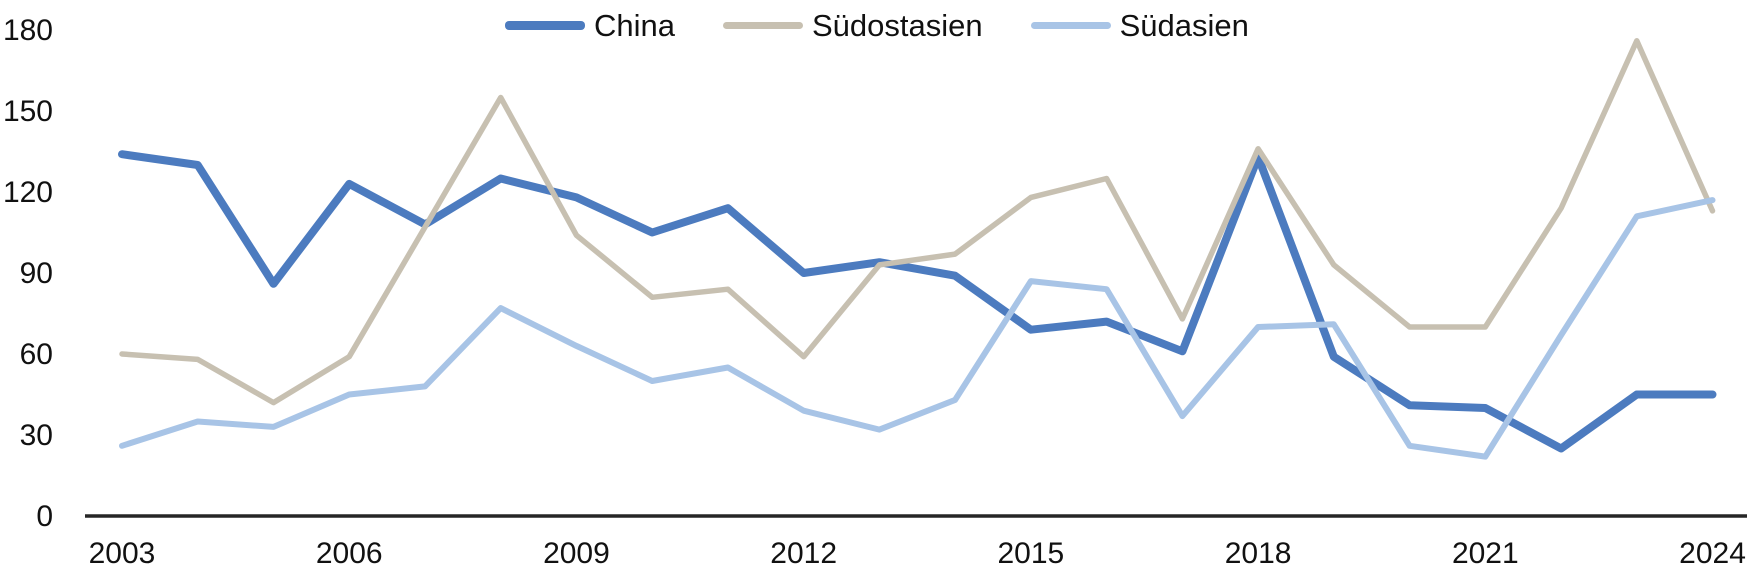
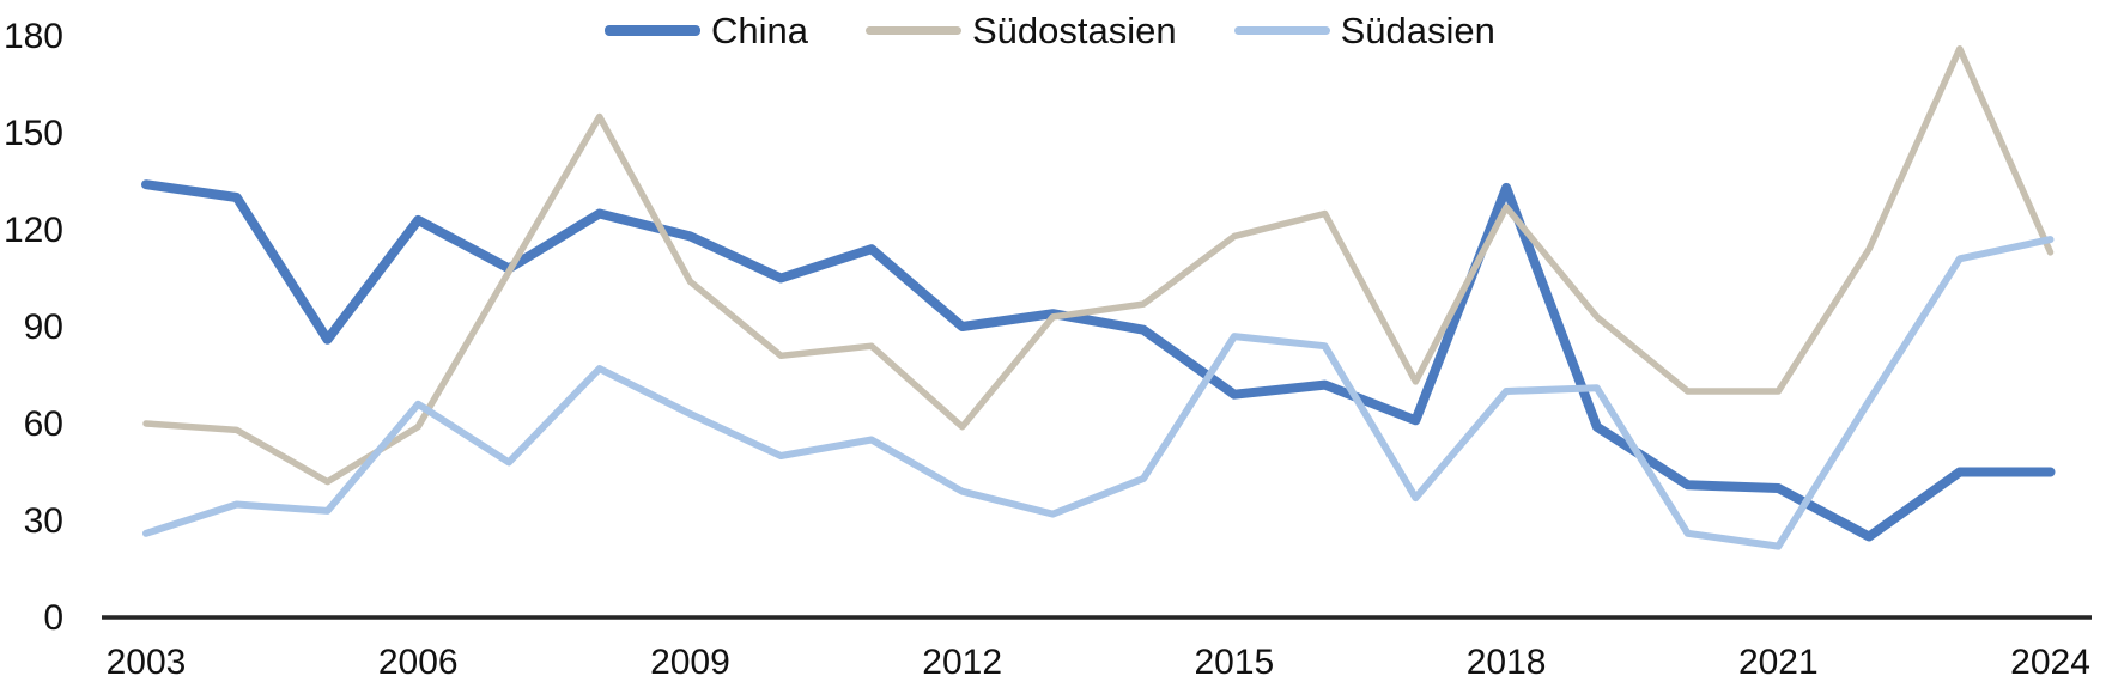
Südasien/2006: 45 -> 66
Südostasien/2018: 136 -> 127
